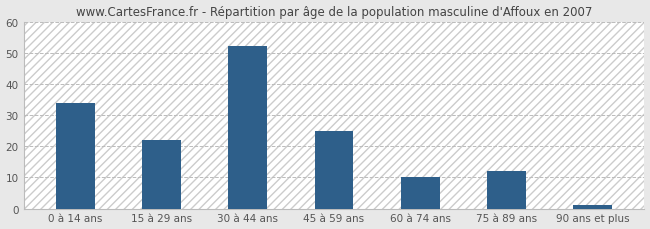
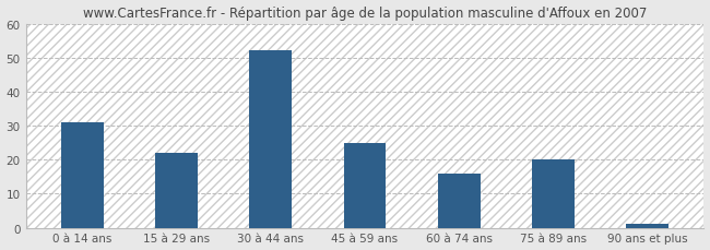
0 à 14 ans: 34 -> 31
60 à 74 ans: 10 -> 16
75 à 89 ans: 12 -> 20
